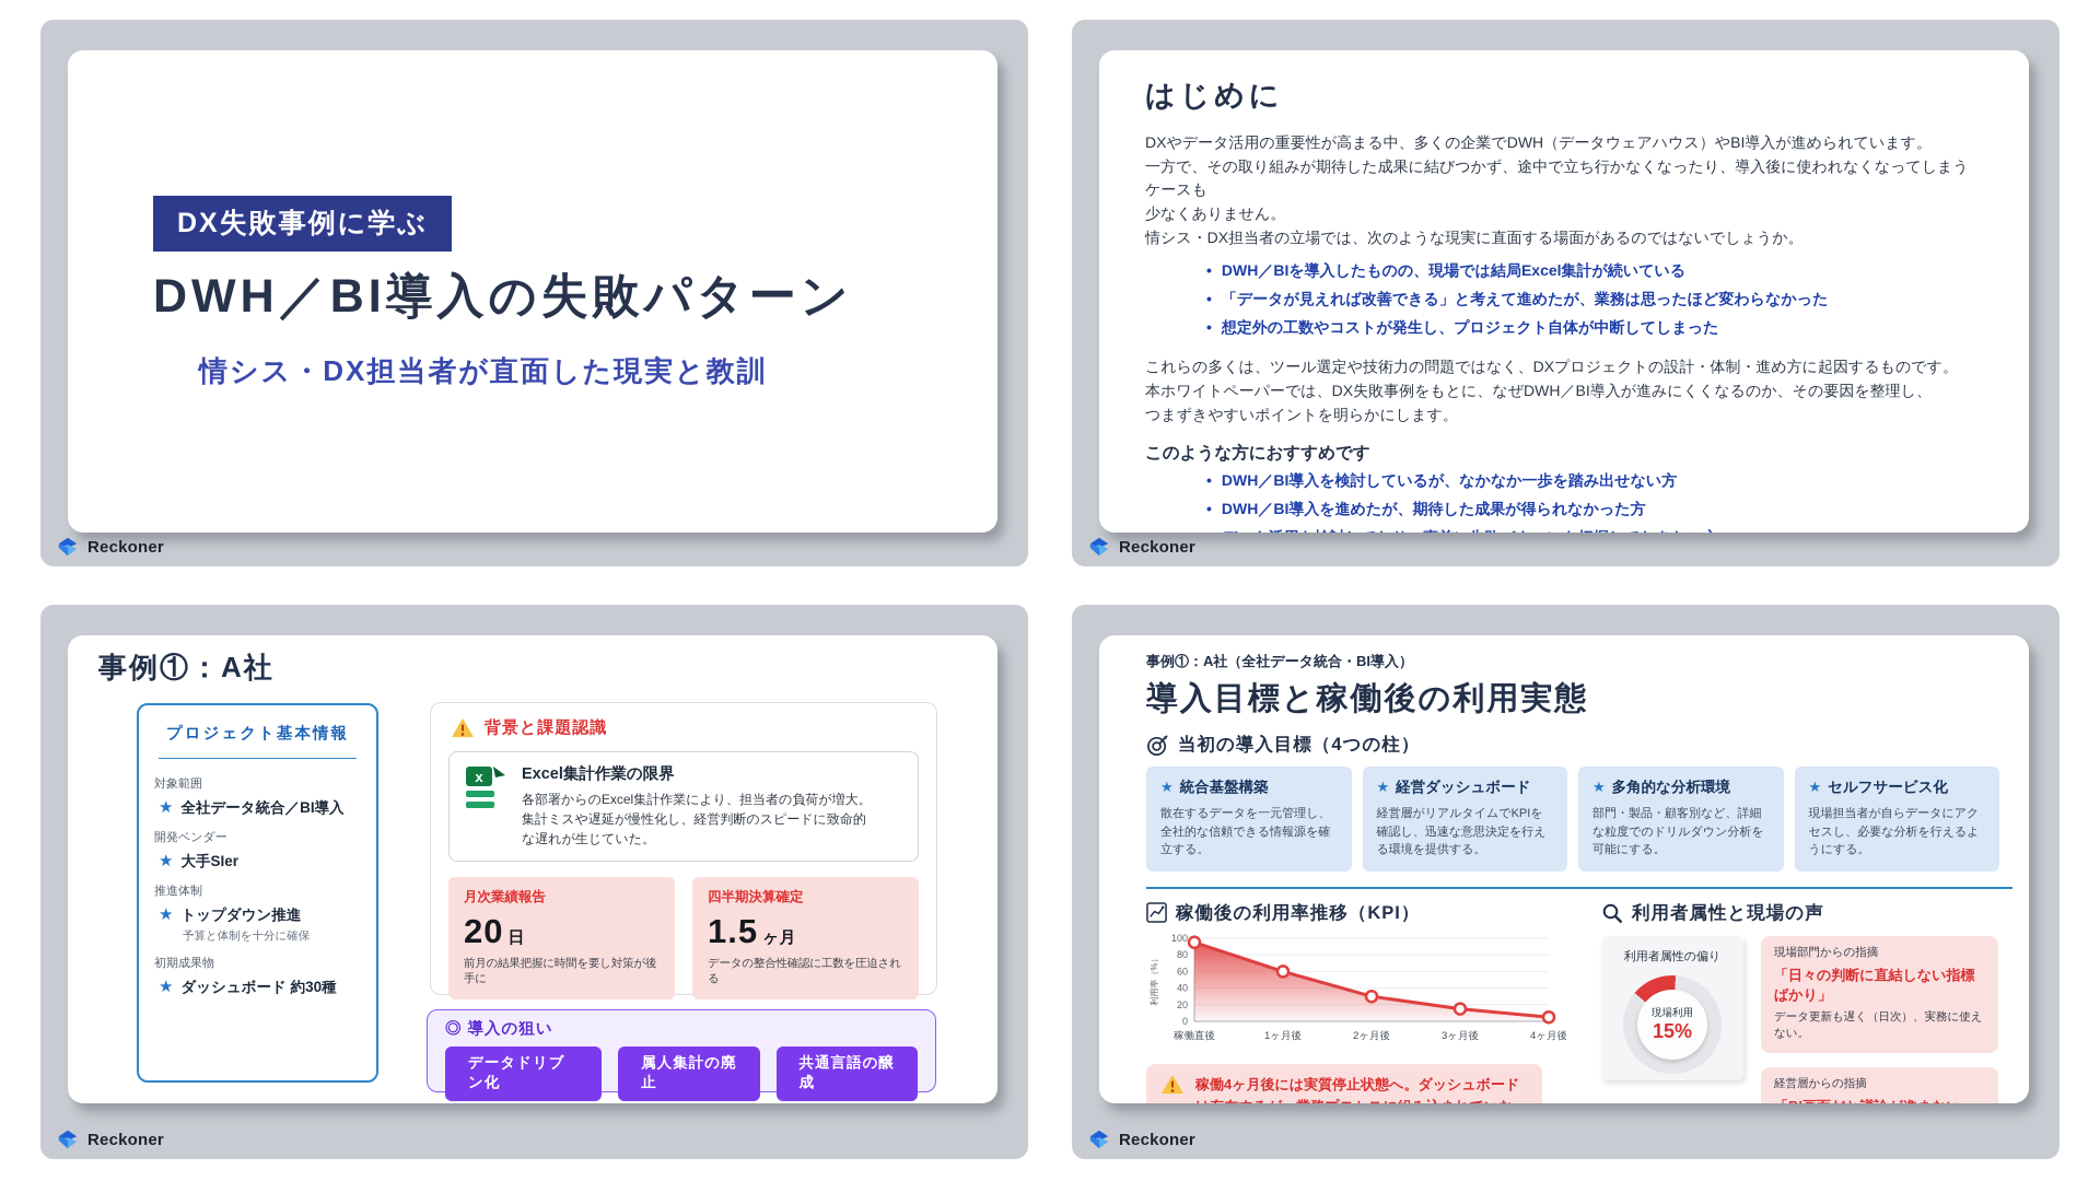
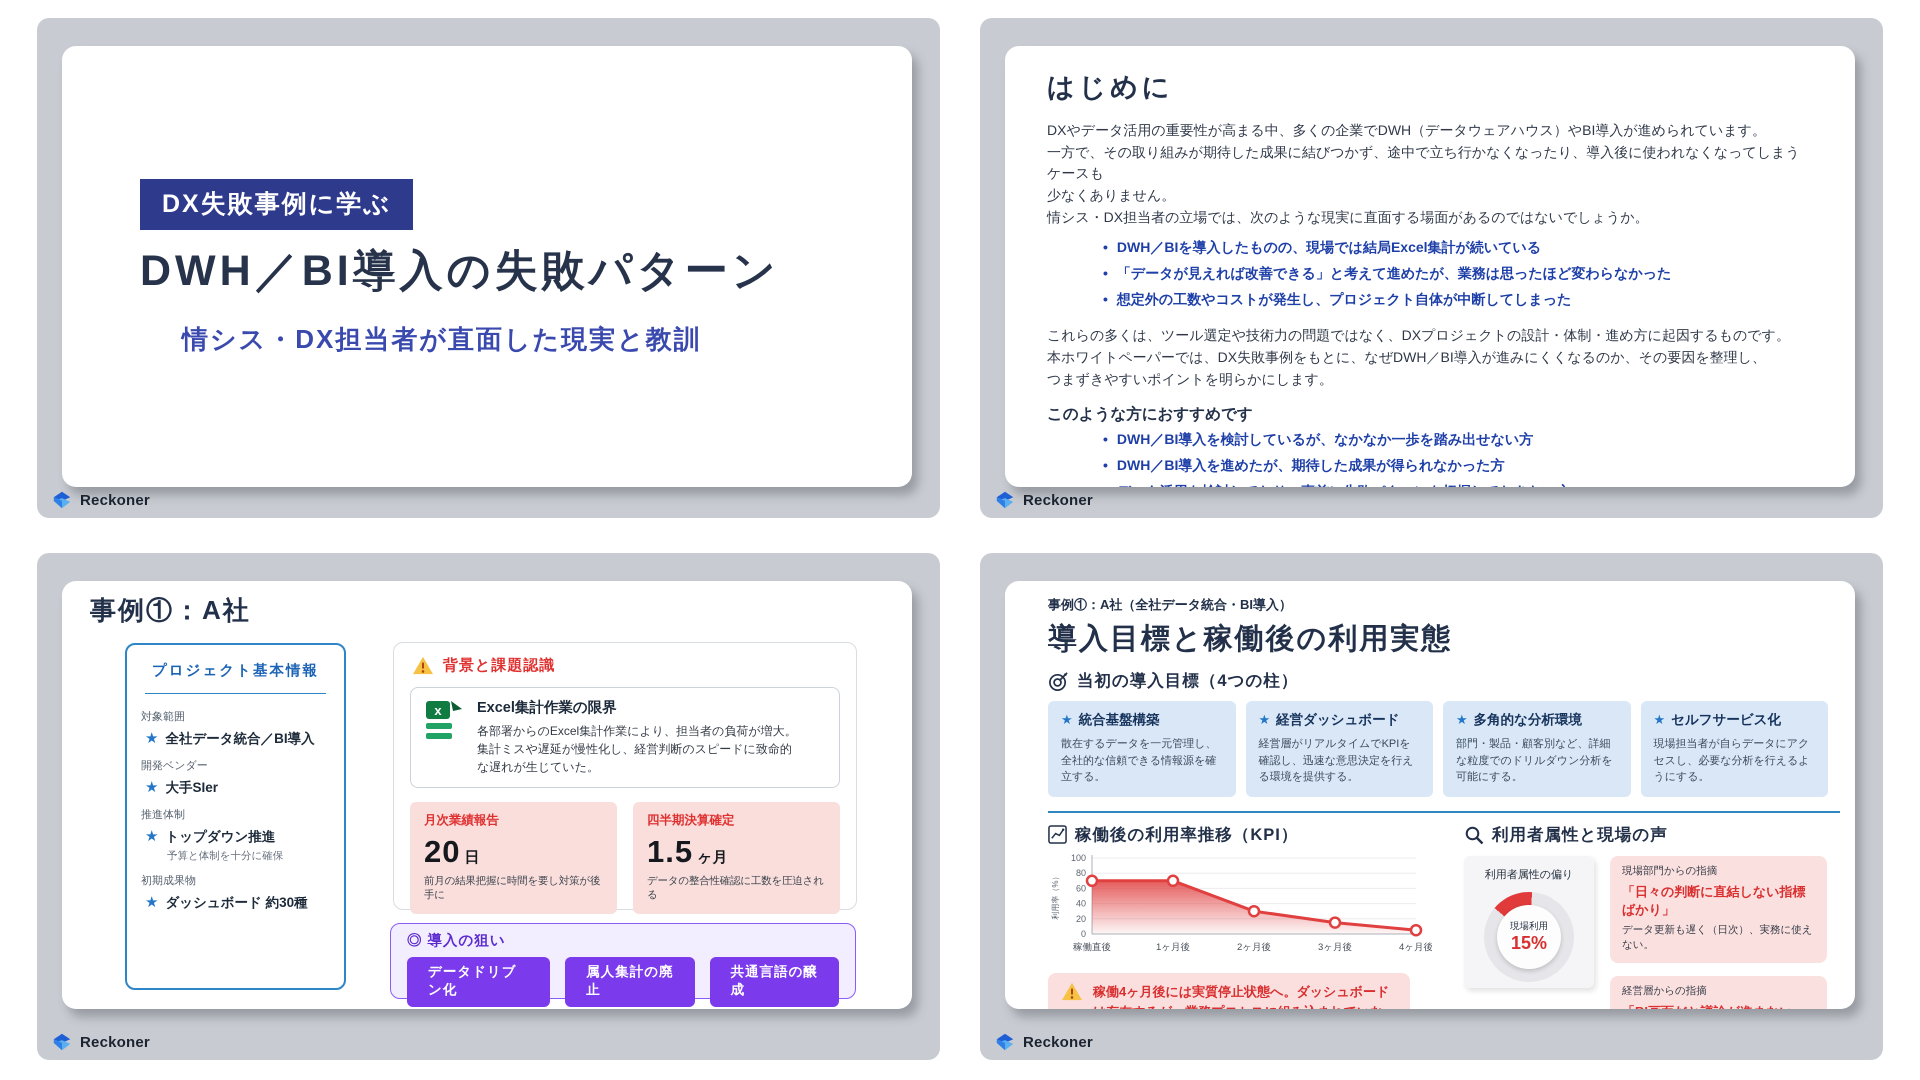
稼働直後: 100 -> 70
1ヶ月後: 60 -> 70
